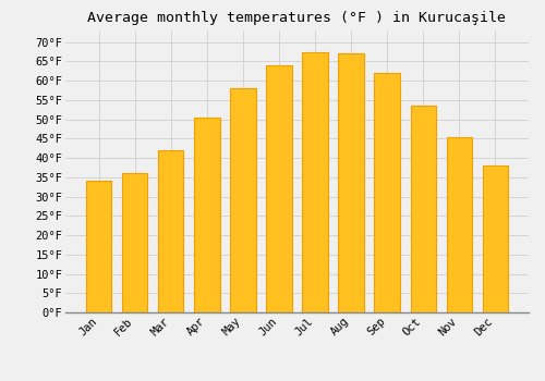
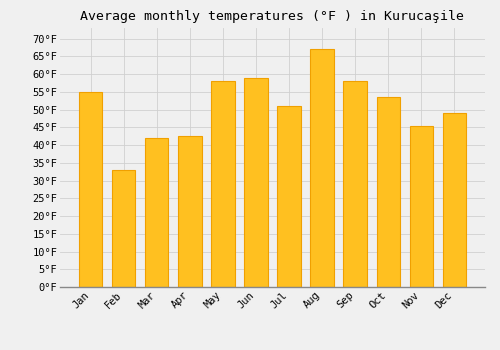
Jan: 34.0°F -> 55.0°F
Feb: 36.0°F -> 33.0°F
Apr: 50.5°F -> 42.5°F
Jun: 64.0°F -> 59.0°F
Jul: 67.5°F -> 51.0°F
Sep: 62.0°F -> 58.0°F
Dec: 38.0°F -> 49.0°F
